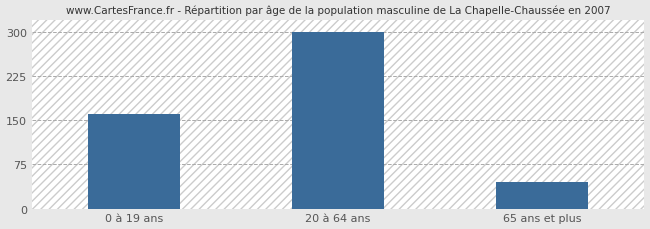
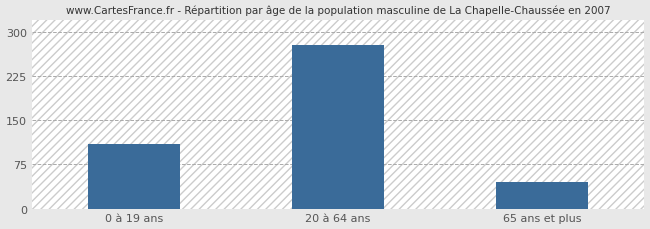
0 à 19 ans: 160 -> 110
20 à 64 ans: 300 -> 278
